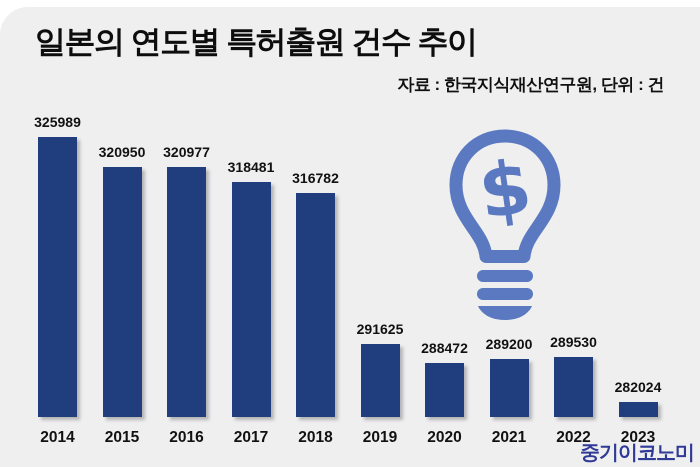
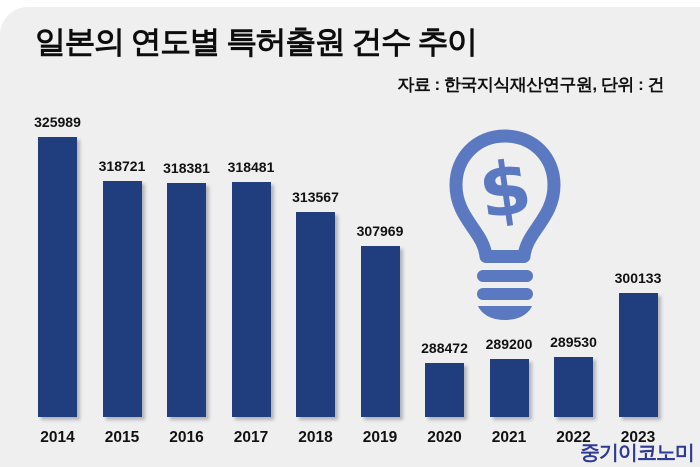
2015: 320950 -> 318721
2016: 320977 -> 318381
2018: 316782 -> 313567
2019: 291625 -> 307969
2023: 282024 -> 300133
